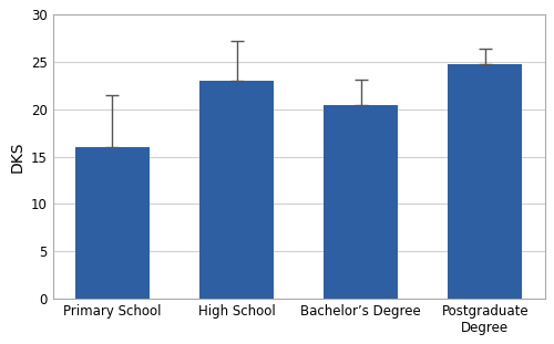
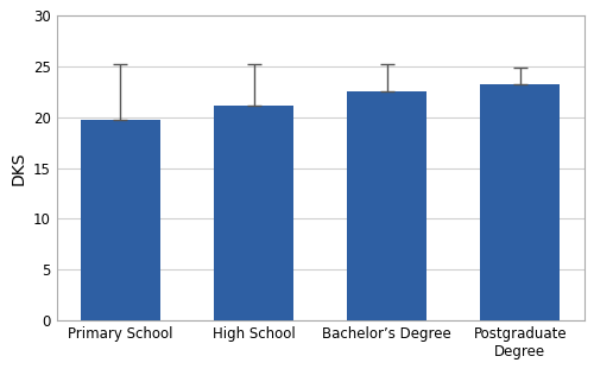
Primary School: 16.0 -> 19.7
High School: 23.0 -> 21.1
Bachelor’s Degree: 20.4 -> 22.5
Postgraduate Degree: 24.8 -> 23.3
